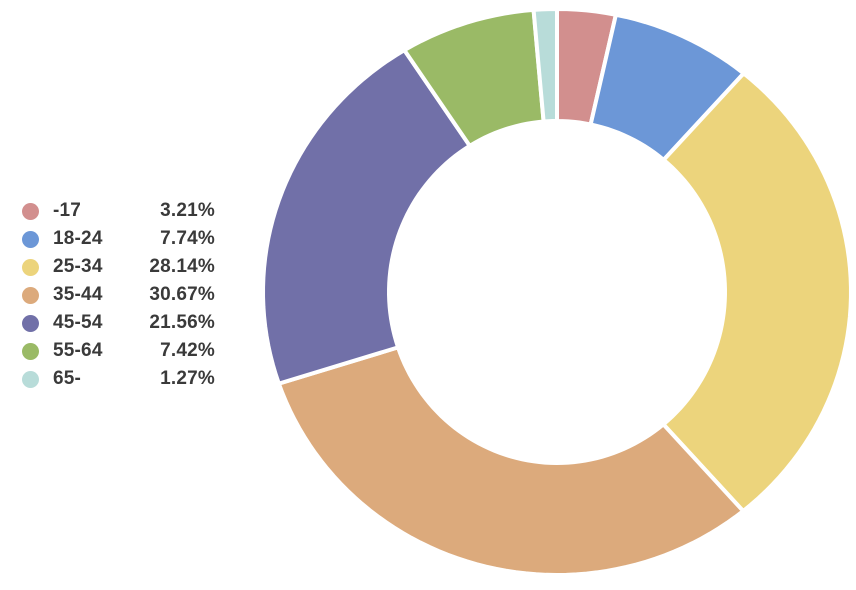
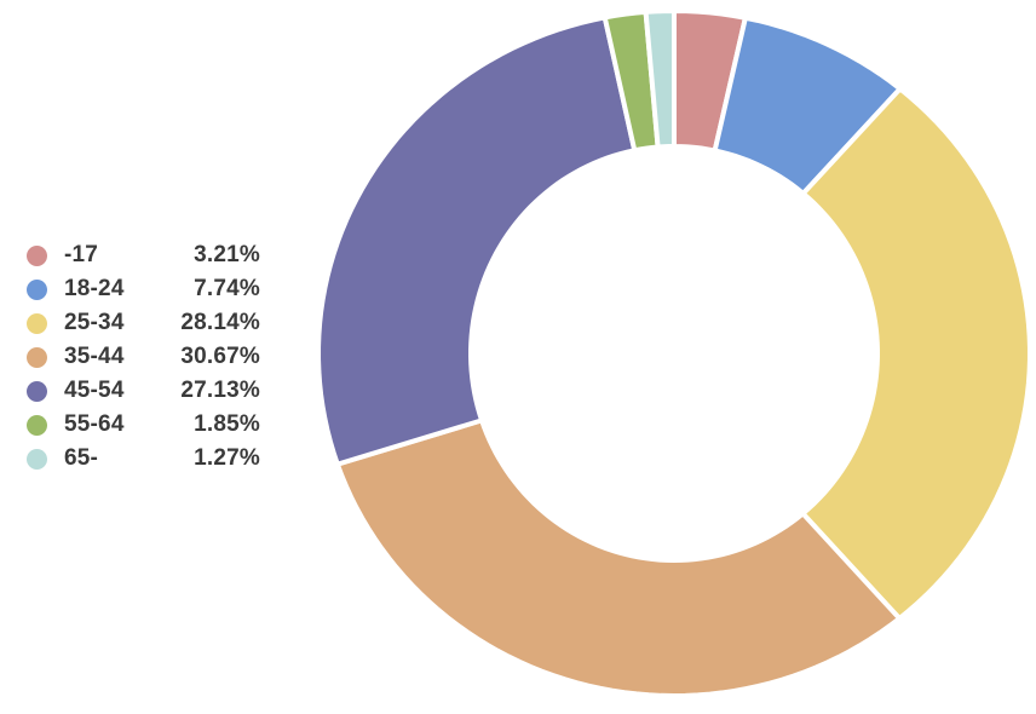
45-54: 21.56% -> 27.13%
55-64: 7.42% -> 1.85%
